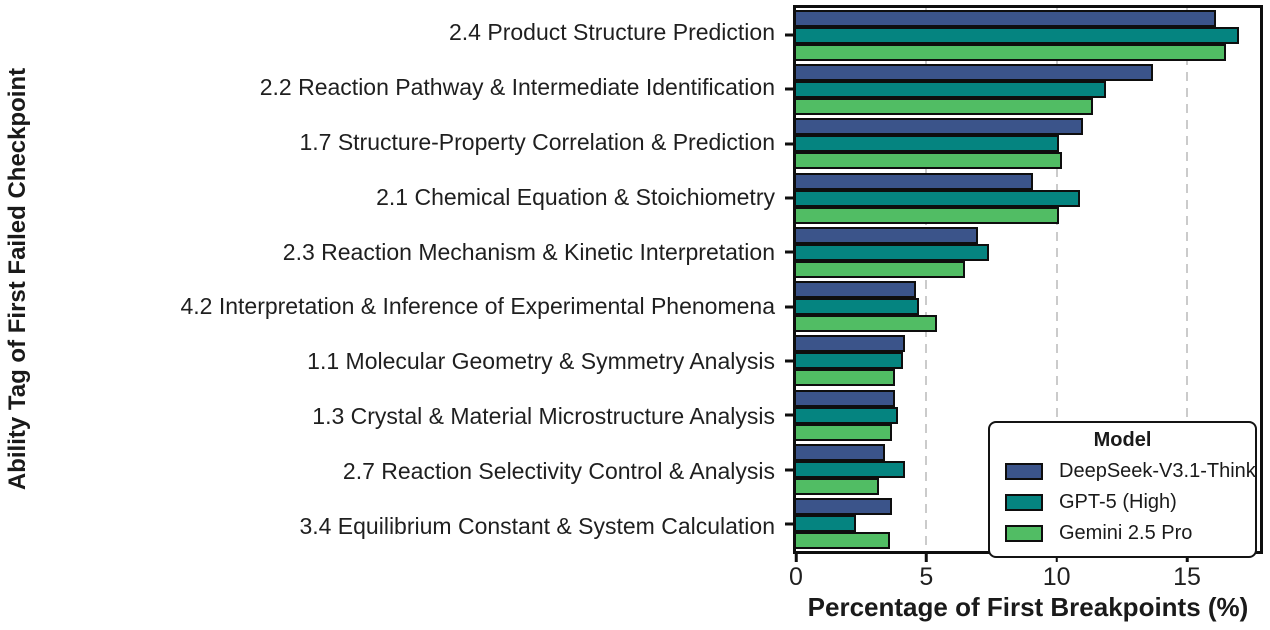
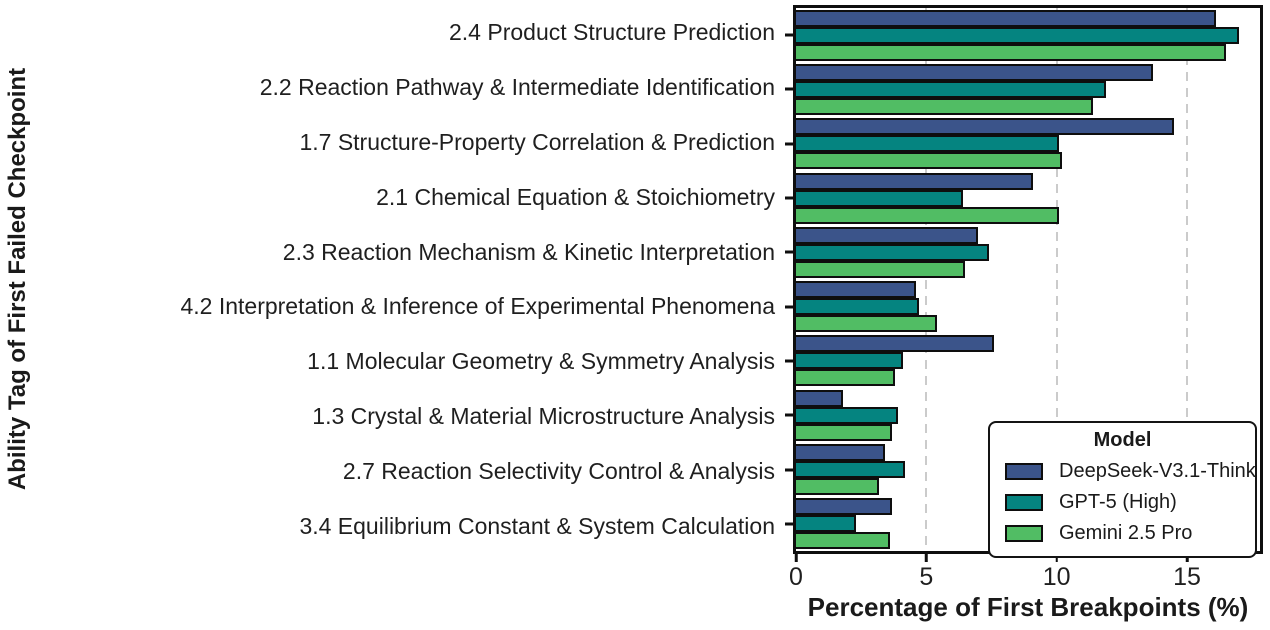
DeepSeek-V3.1-Think/1.7 Structure-Property Correlation & Prediction: 11.0 -> 14.5
GPT-5 (High)/2.1 Chemical Equation & Stoichiometry: 10.9 -> 6.4
DeepSeek-V3.1-Think/1.1 Molecular Geometry & Symmetry Analysis: 4.2 -> 7.6
DeepSeek-V3.1-Think/1.3 Crystal & Material Microstructure Analysis: 3.8 -> 1.8
